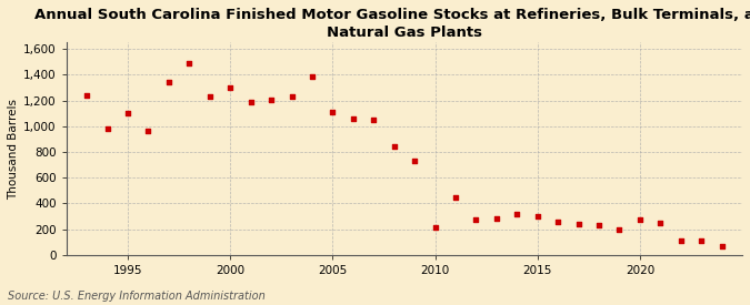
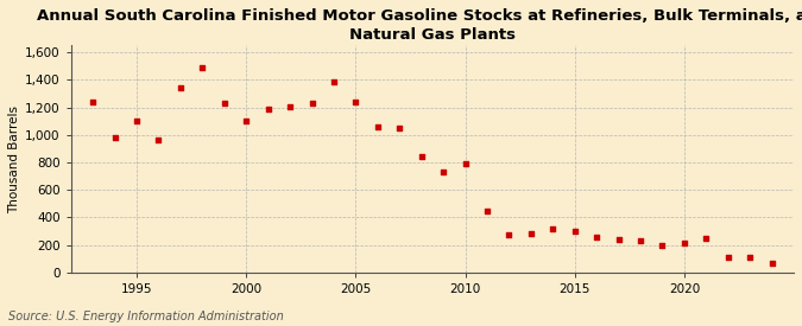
2000: 1,300 -> 1,100
2005: 1,110 -> 1,240
2010: 210 -> 790
2020: 270 -> 210
